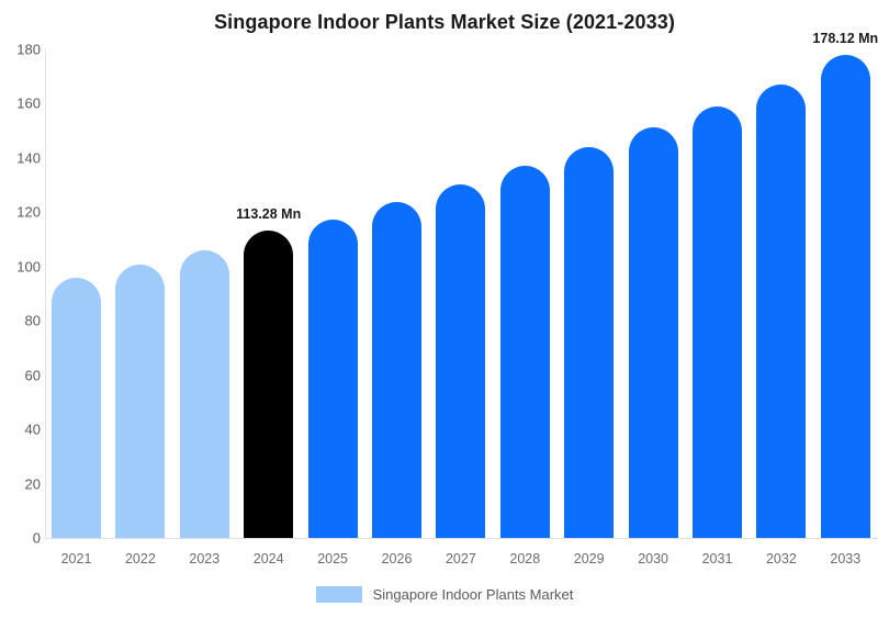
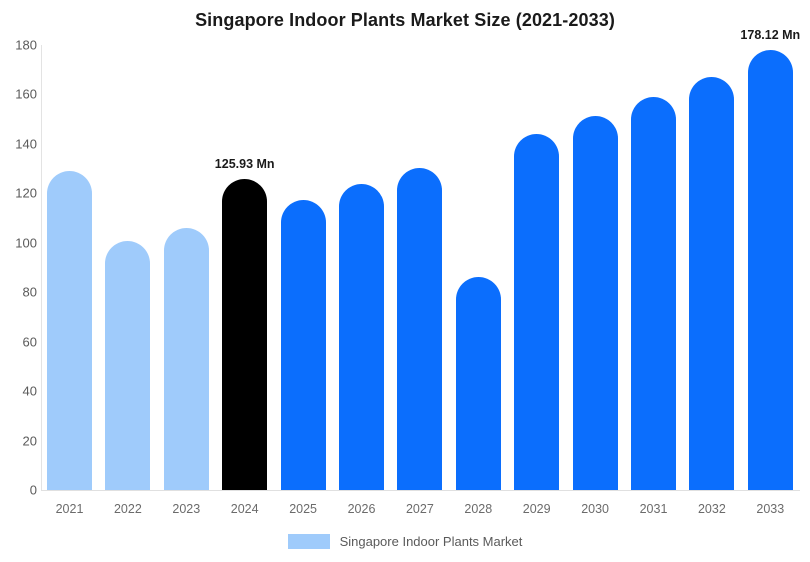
2021: 96 -> 129
2024: 113.28 -> 125.93
2028: 137 -> 86
